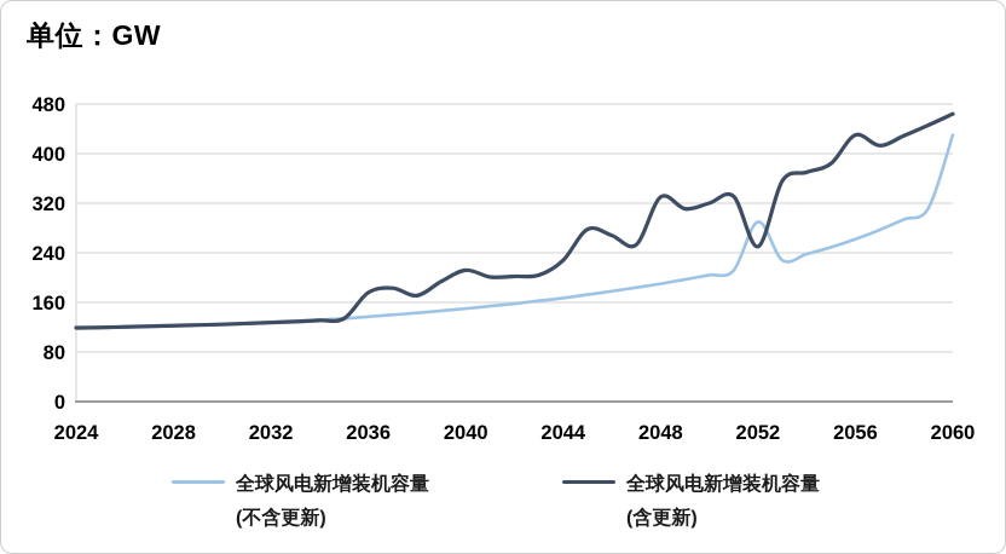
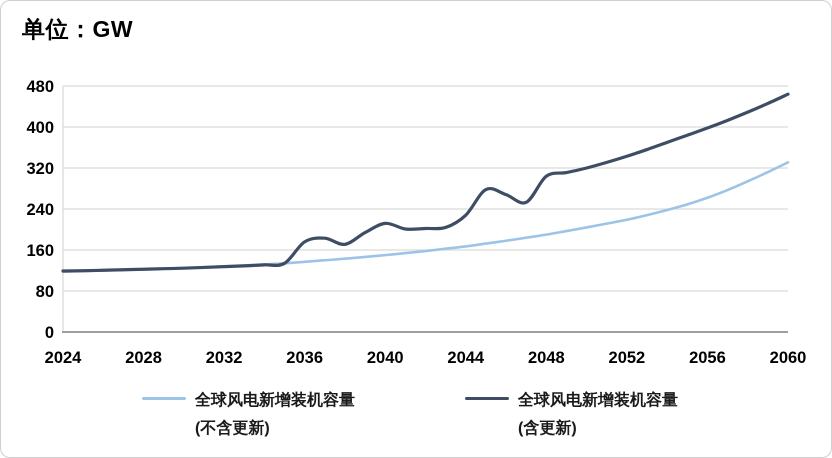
全球风电新增装机容量 (含更新)/2048: 330 -> 300
全球风电新增装机容量 (不含更新)/2052: 290 -> 220
全球风电新增装机容量 (含更新)/2052: 250 -> 340
全球风电新增装机容量 (含更新)/2056: 430 -> 400
全球风电新增装机容量 (不含更新)/2060: 430 -> 330
